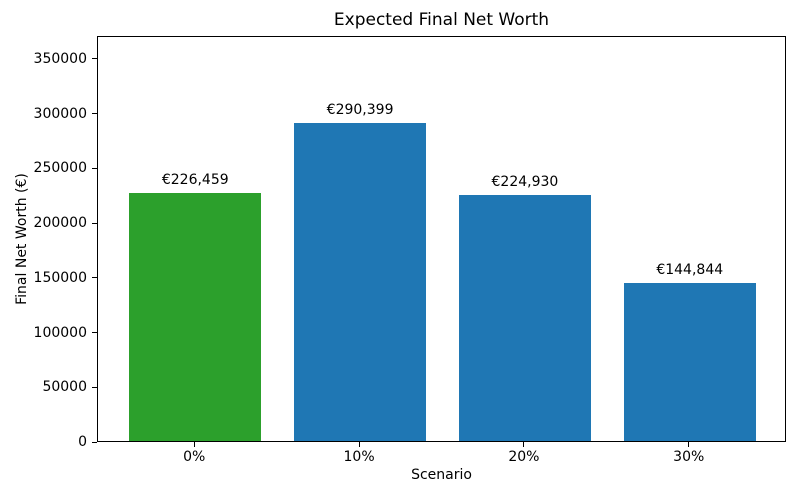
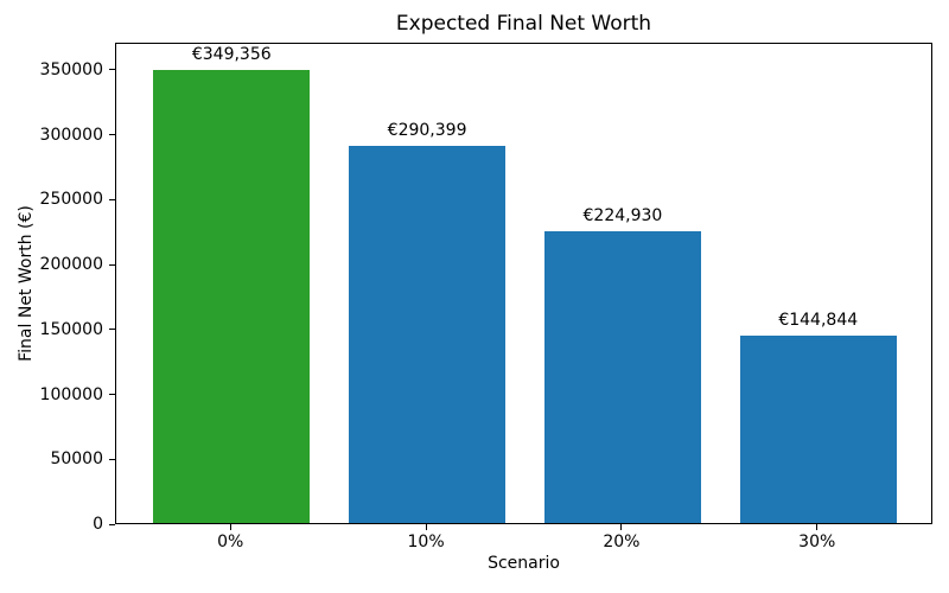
0%: €226,459 -> €349,356
